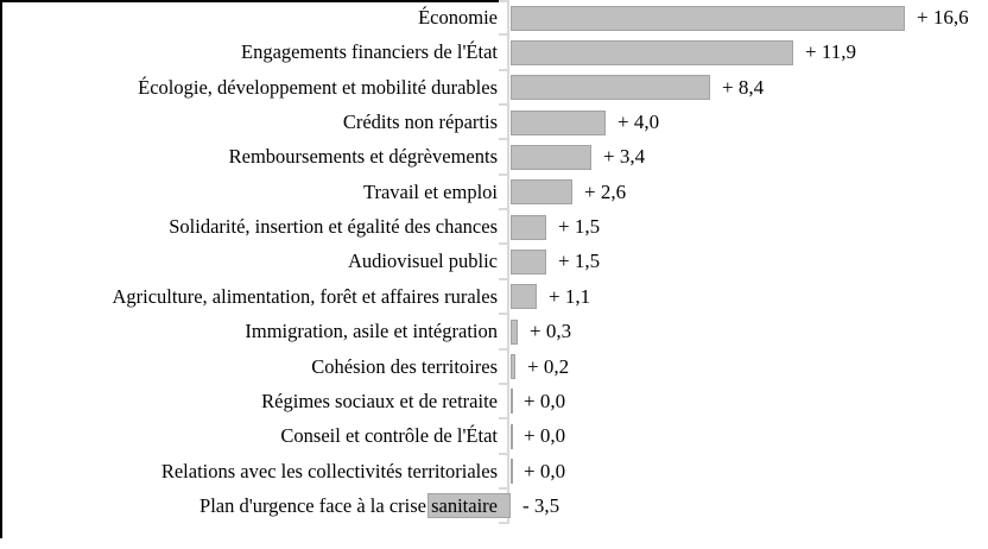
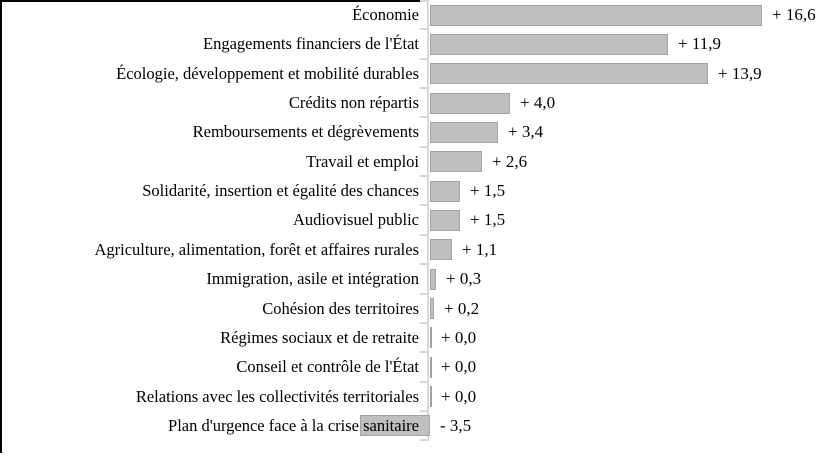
Écologie, développement et mobilité durables: 8,4 -> 13,9
